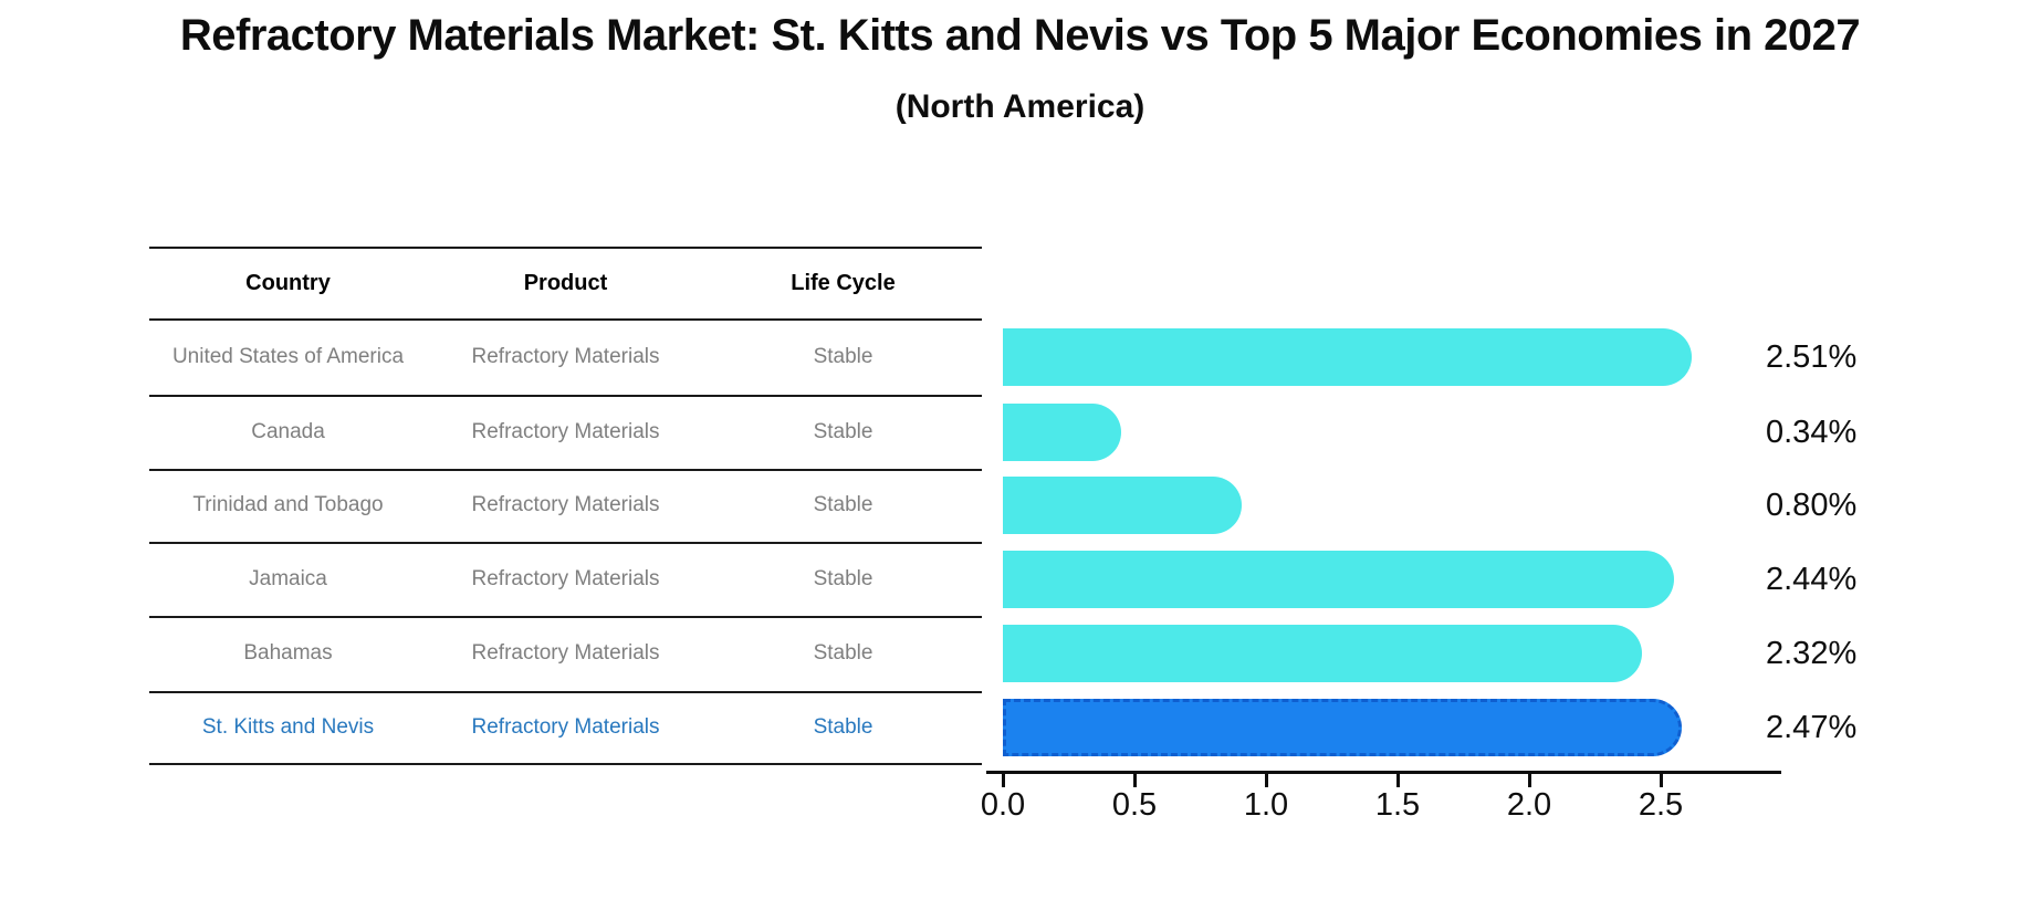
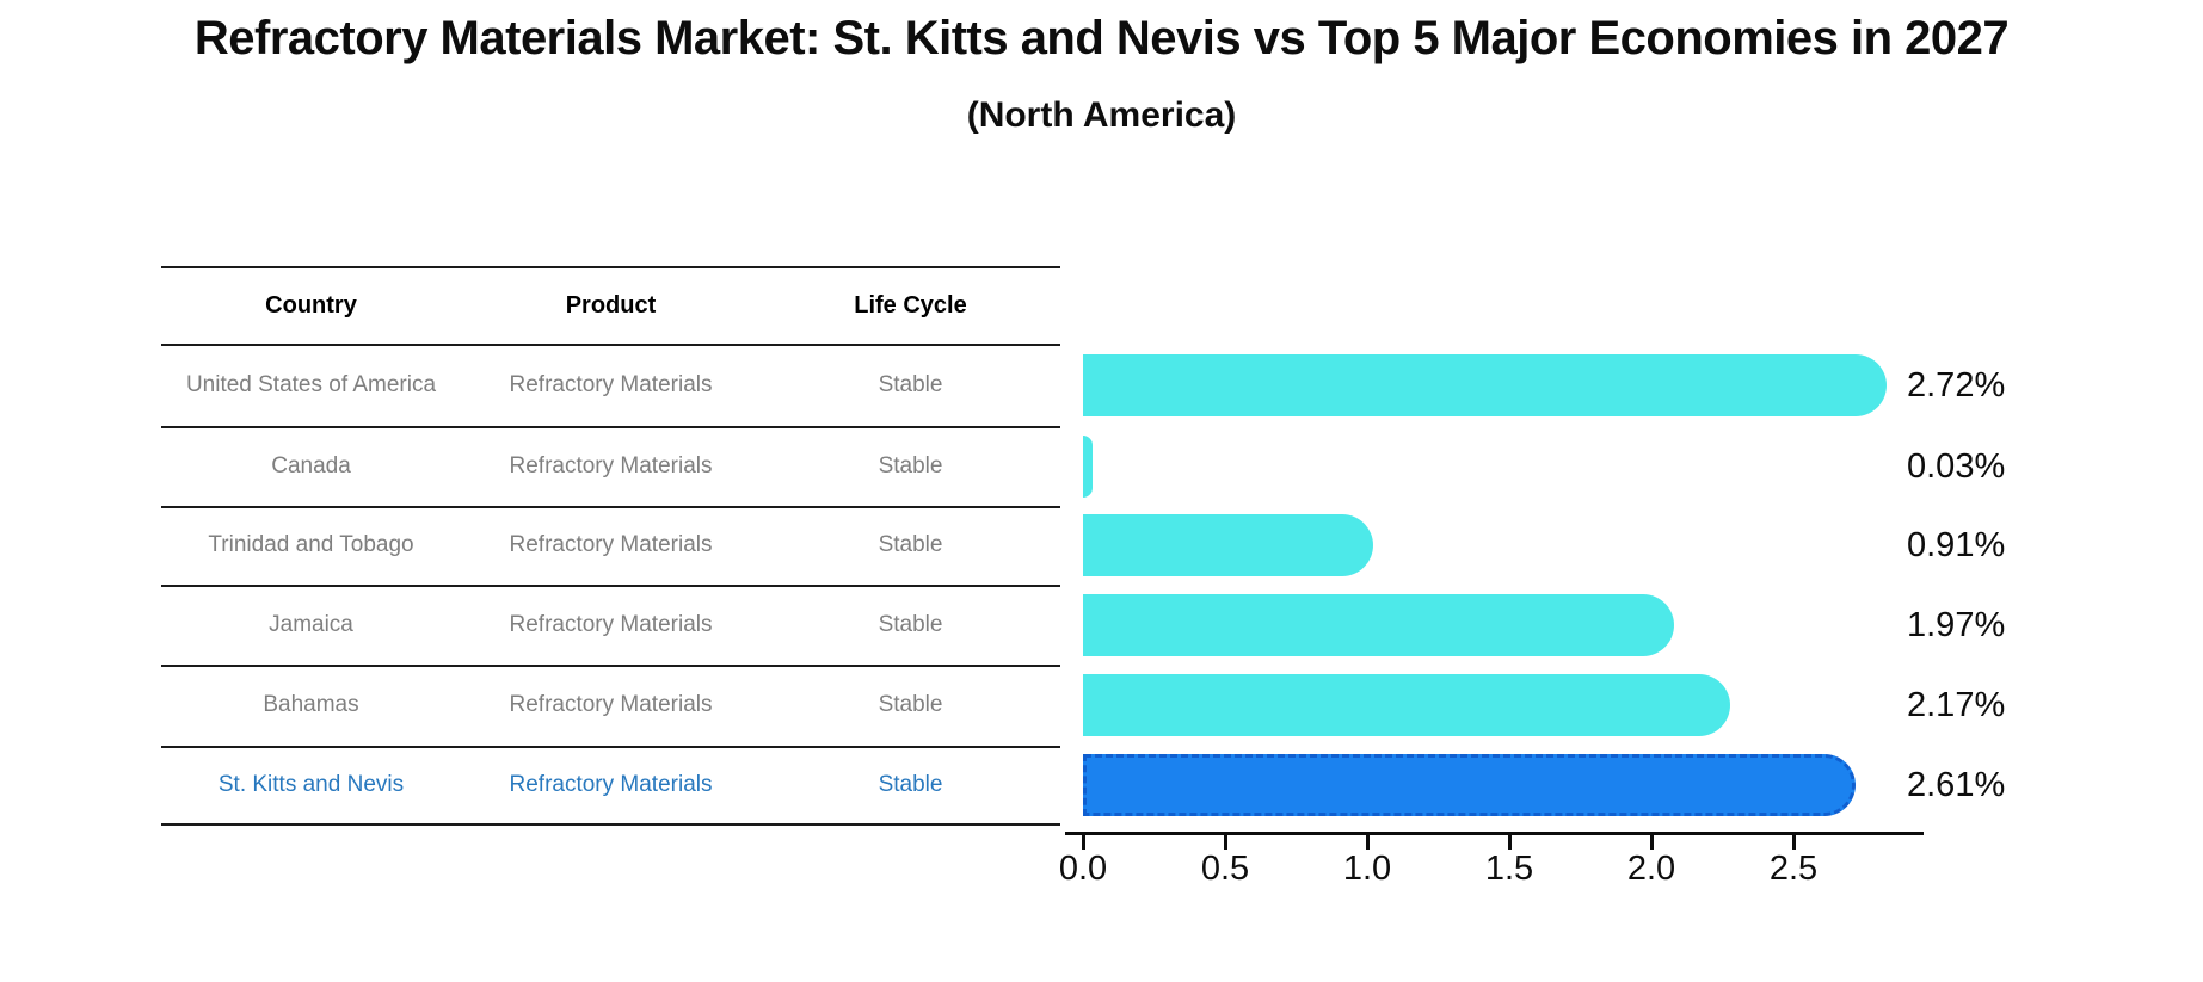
United States of America: 2.51% -> 2.72%
Canada: 0.34% -> 0.03%
Trinidad and Tobago: 0.80% -> 0.91%
Jamaica: 2.44% -> 1.97%
Bahamas: 2.32% -> 2.17%
St. Kitts and Nevis: 2.47% -> 2.61%
